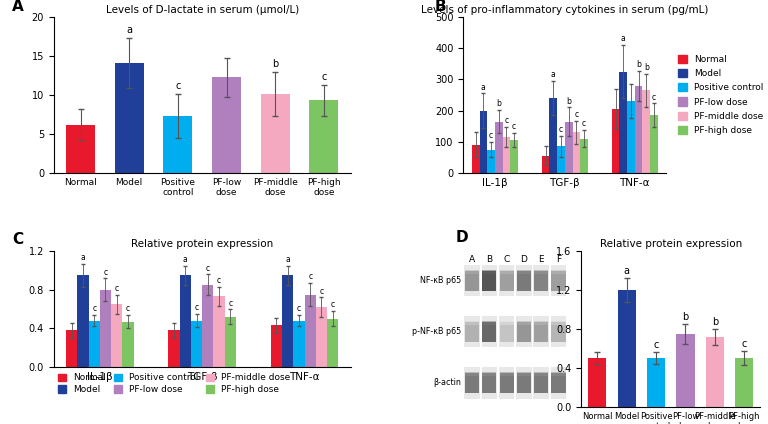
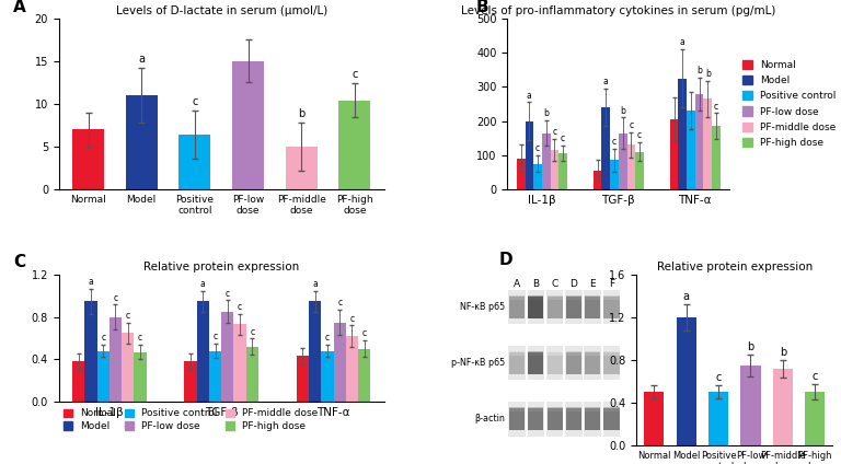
Levels of D-lactate in serum (μmol/L)/Normal: 6.2 -> 7.0
Levels of D-lactate in serum (μmol/L)/Model: 14.1 -> 11.0
Levels of D-lactate in serum (μmol/L)/Positive control: 7.3 -> 6.4
Levels of D-lactate in serum (μmol/L)/PF-low dose: 12.3 -> 15.0
Levels of D-lactate in serum (μmol/L)/PF-middle dose: 10.1 -> 5.0
Levels of D-lactate in serum (μmol/L)/PF-high dose: 9.3 -> 10.4
